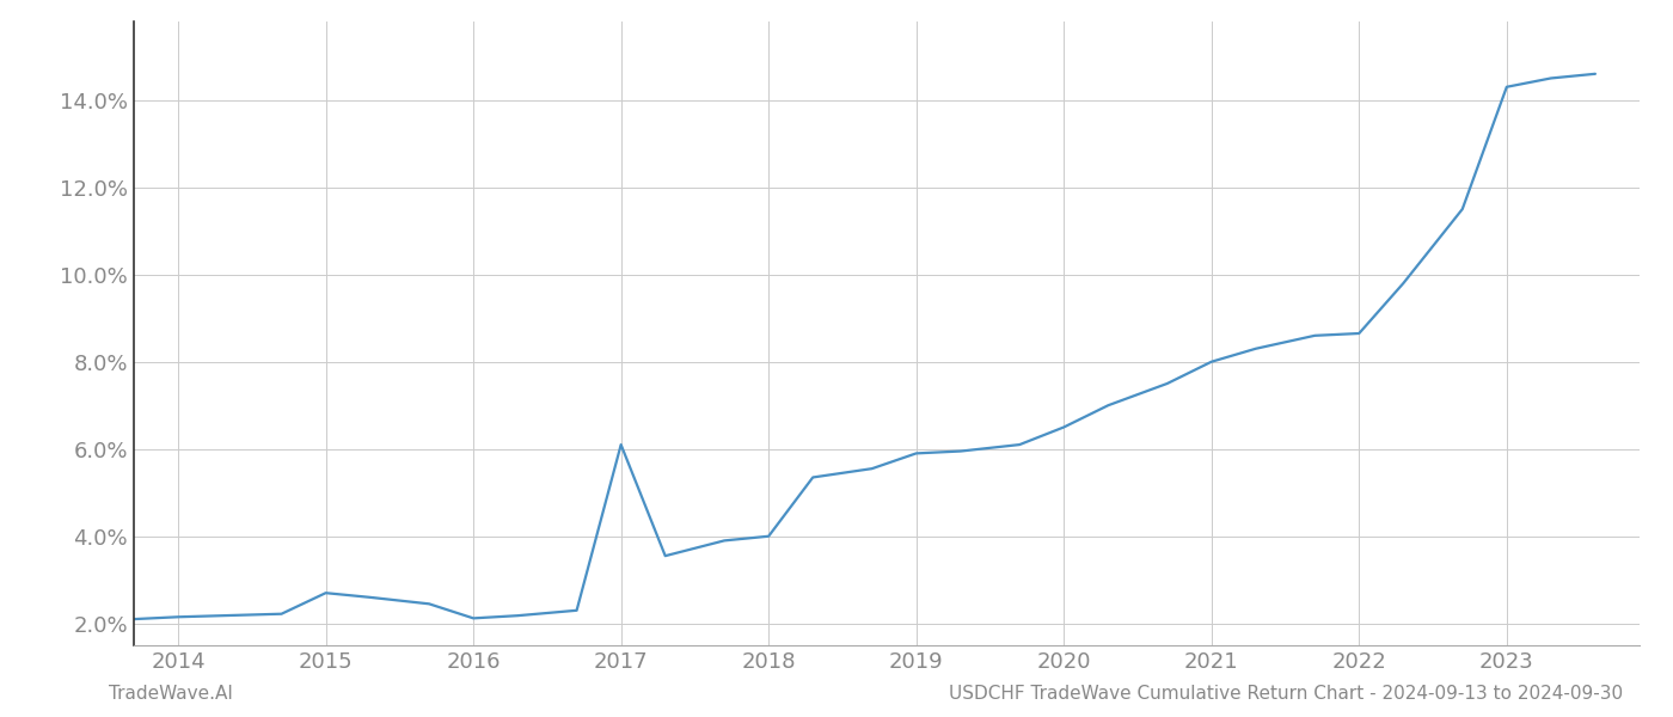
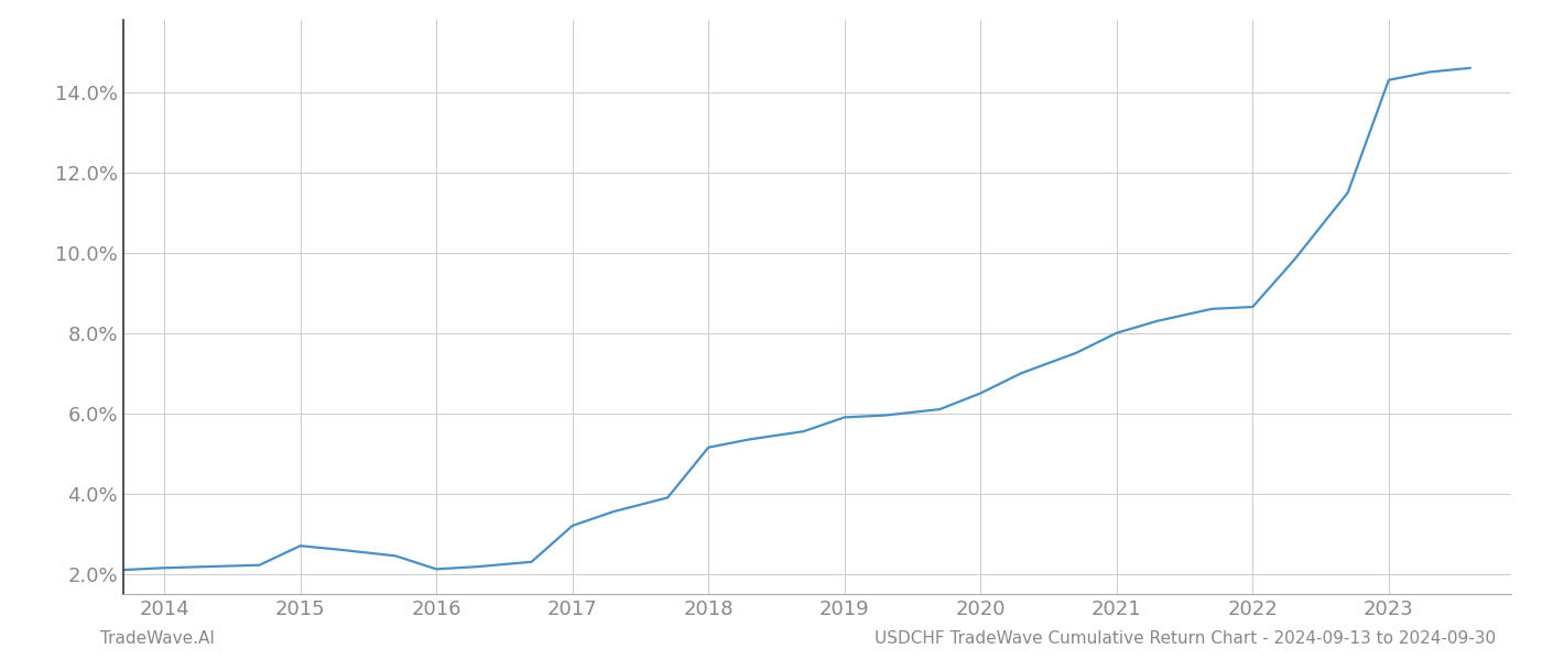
2017: 6.10% -> 3.20%
2018: 4.00% -> 5.15%
